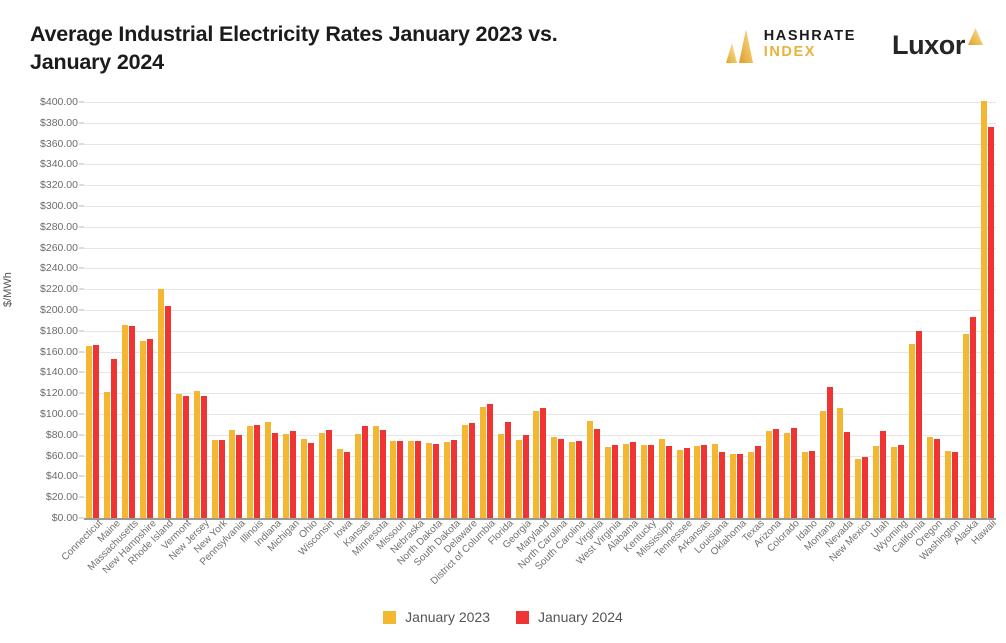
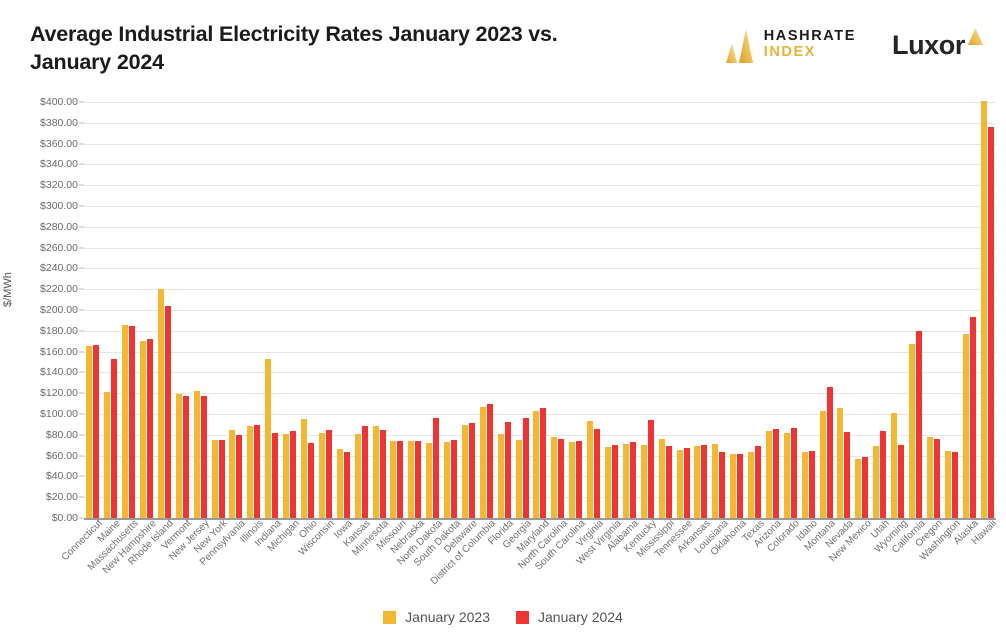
January 2023/Indiana: $92 -> $153
January 2023/Ohio: $76 -> $95
January 2024/North Dakota: $71 -> $96
January 2024/Georgia: $80 -> $96
January 2024/Kentucky: $70 -> $94
January 2023/Wyoming: $68 -> $101
